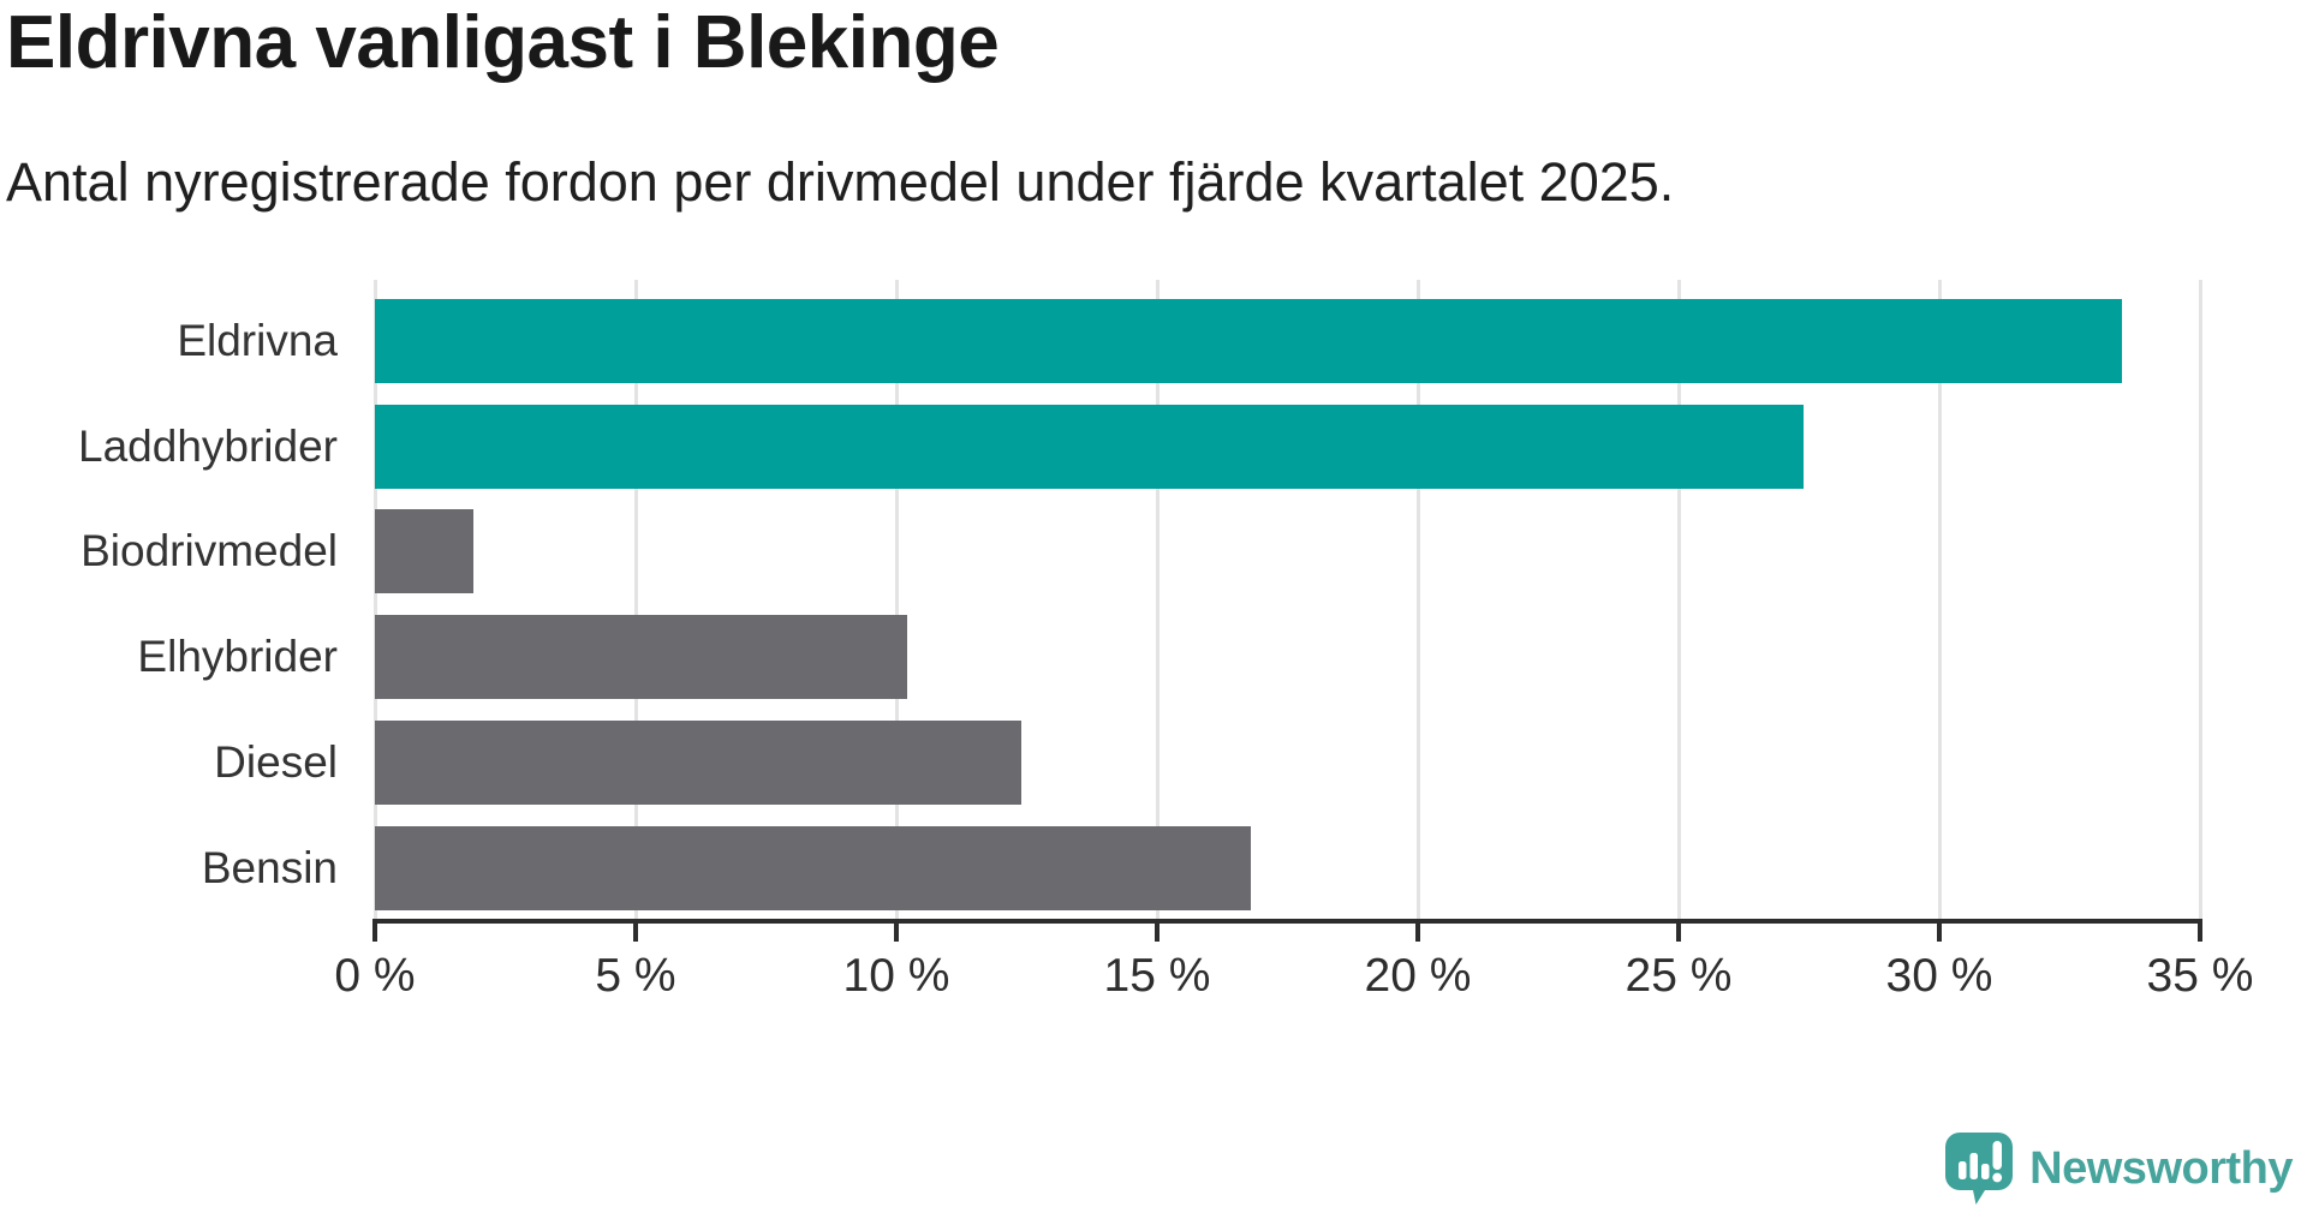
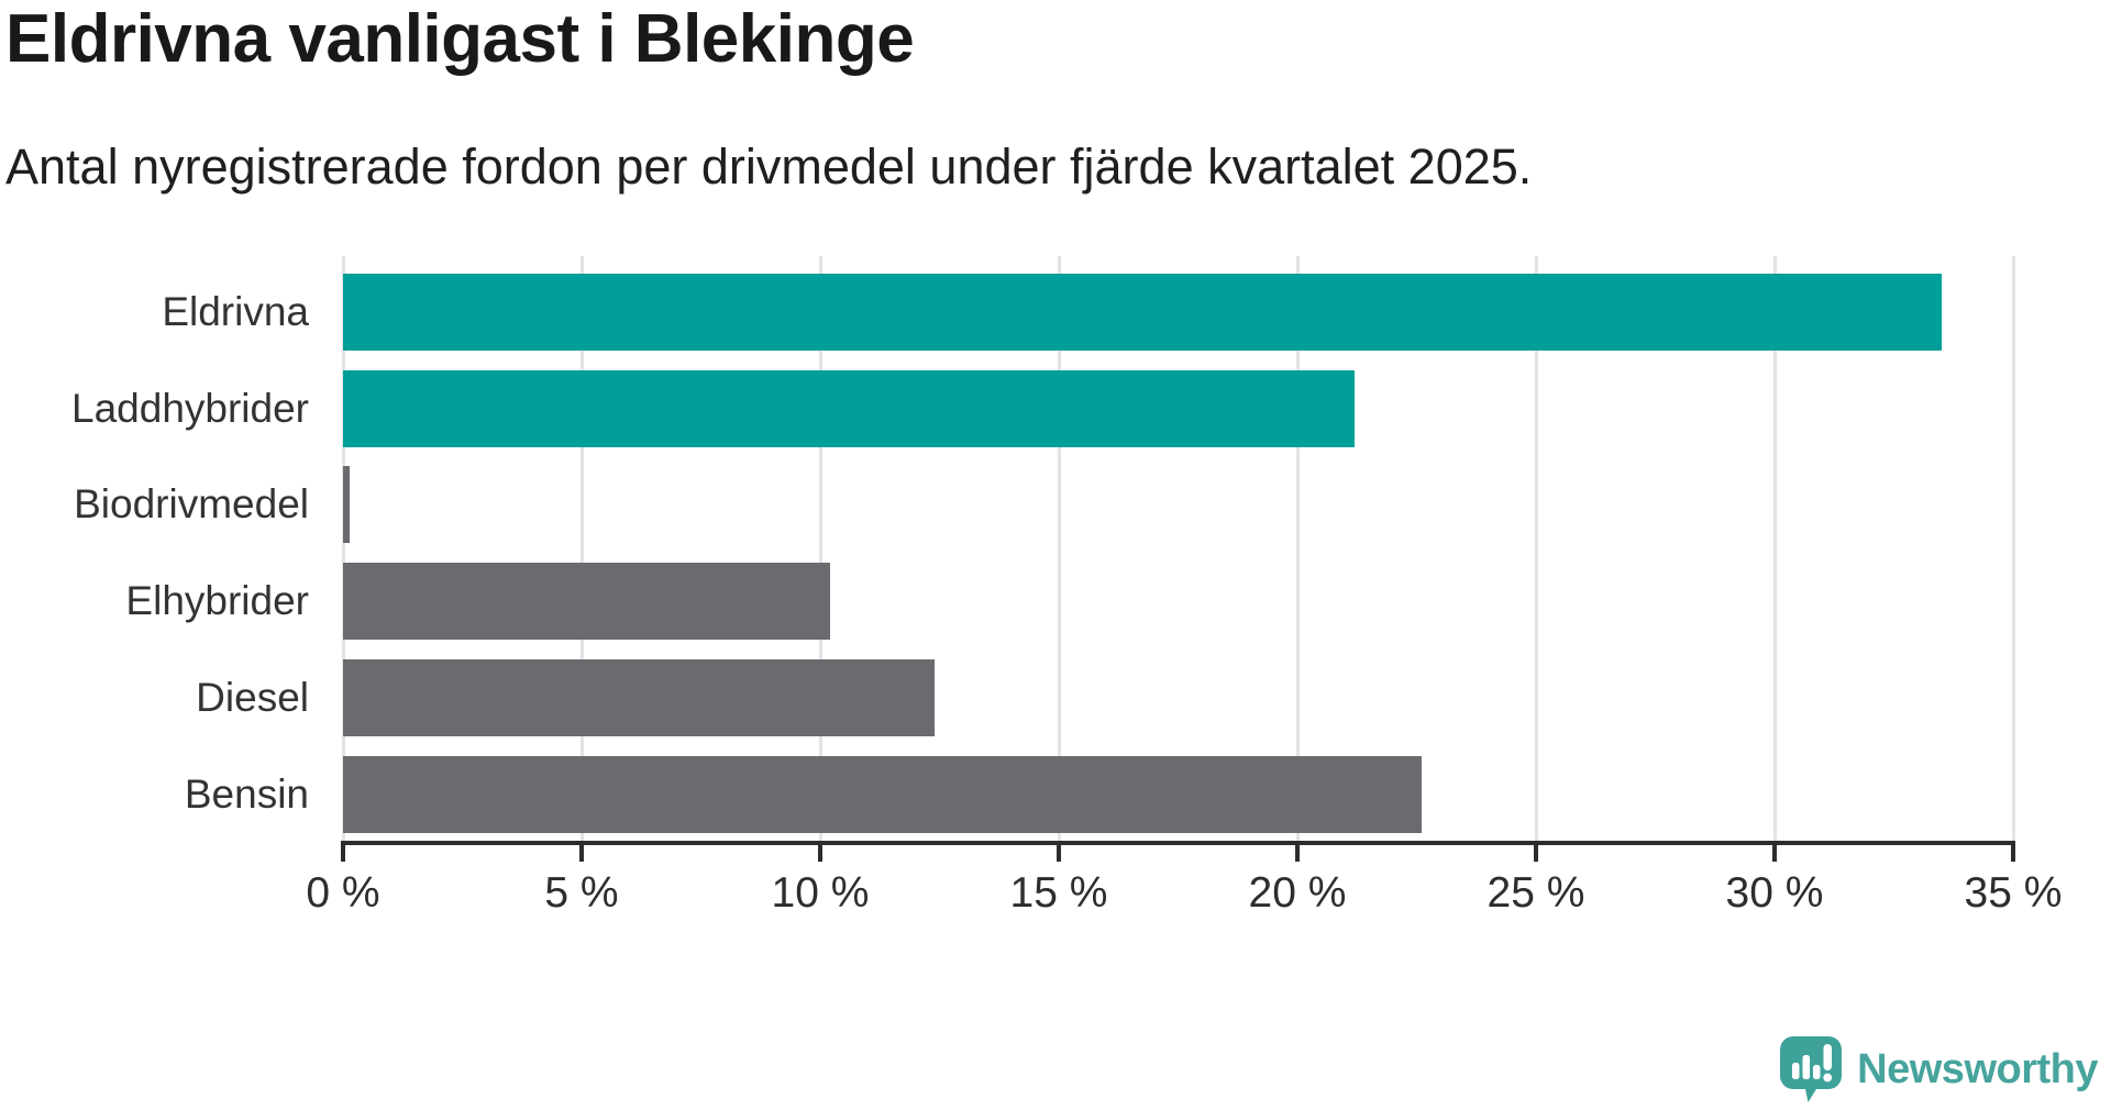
Laddhybrider: 27.4% -> 21.2%
Biodrivmedel: 1.9% -> 0.1%
Bensin: 16.8% -> 22.6%
